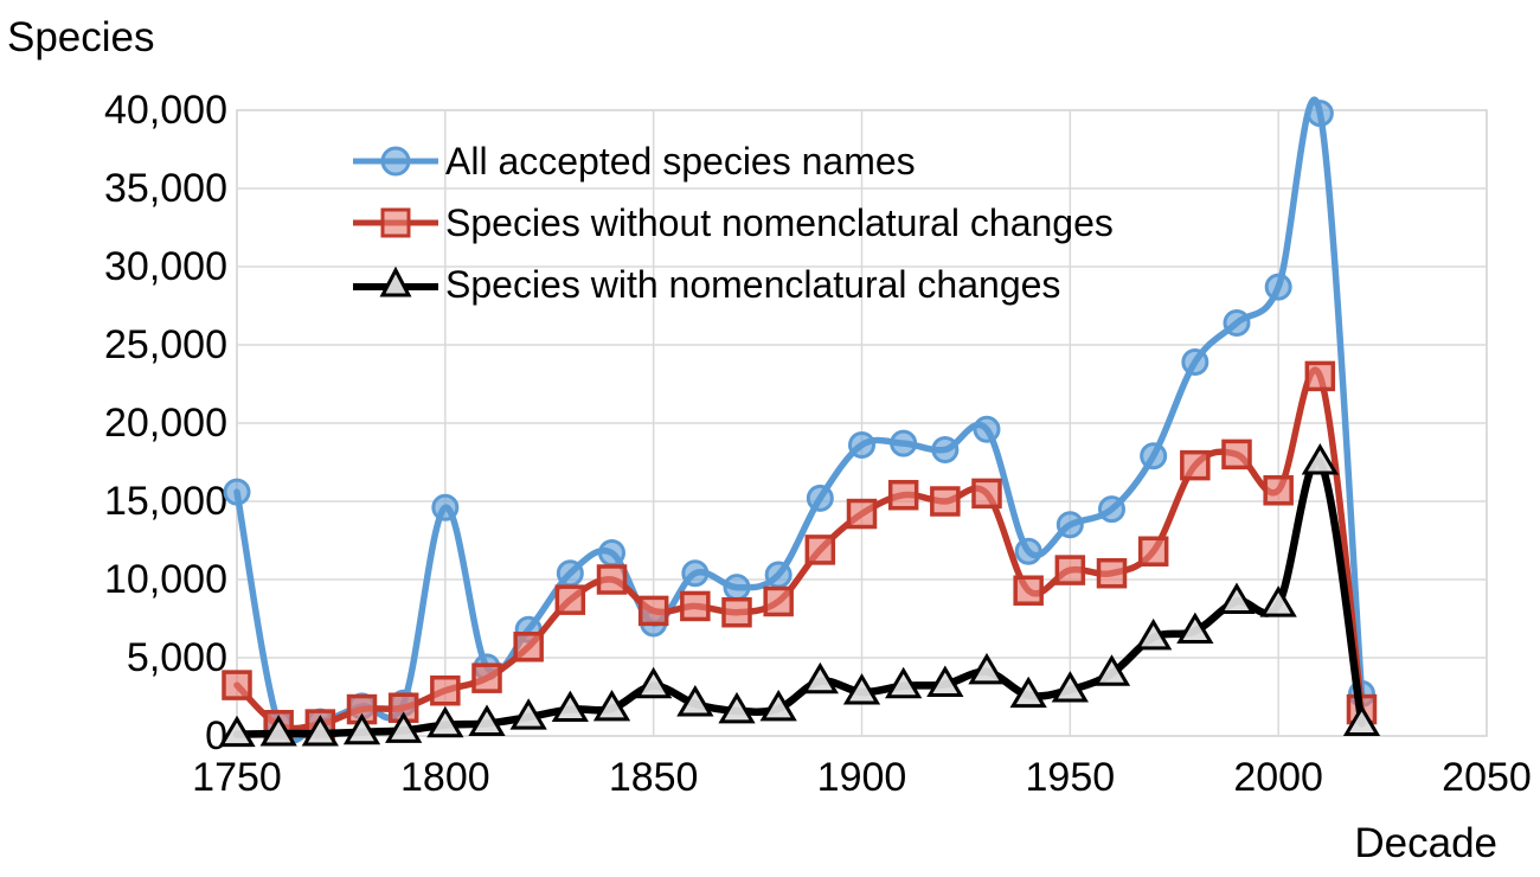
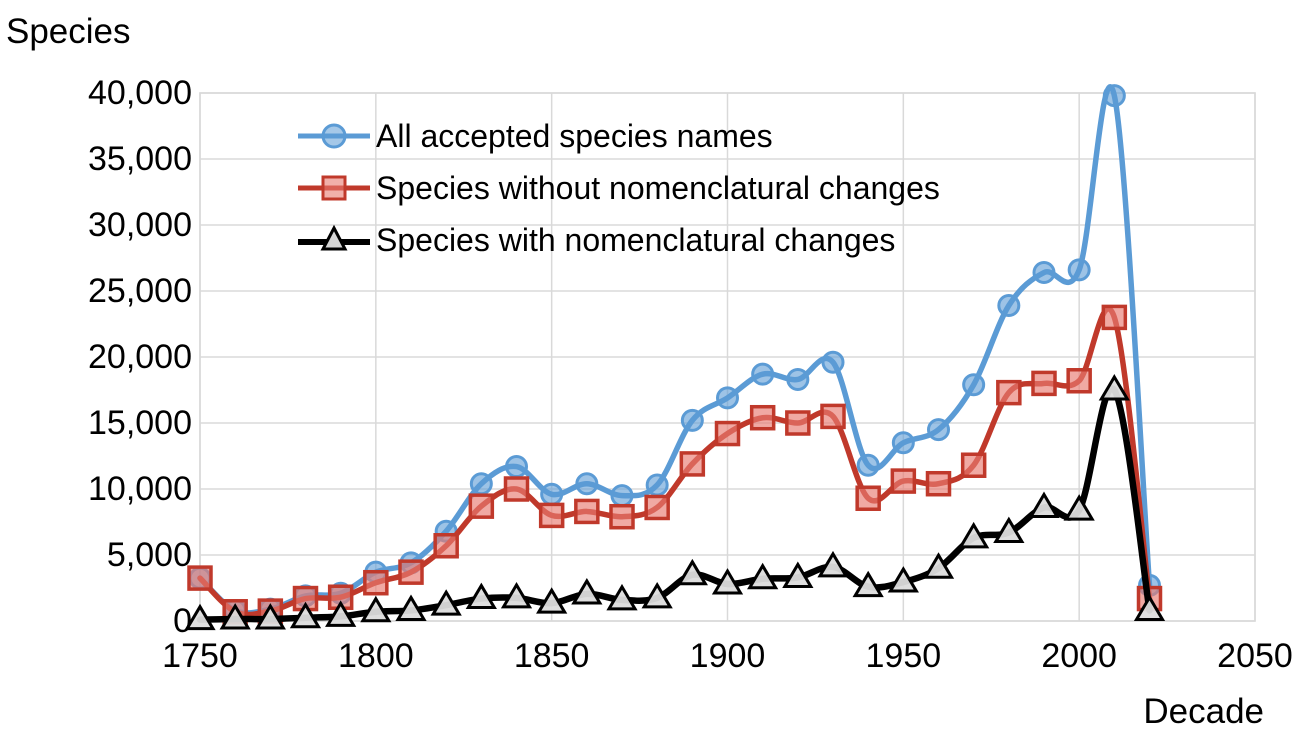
All accepted species names/1750: 15600 -> 3200
All accepted species names/1800: 14600 -> 3700
All accepted species names/1850: 7200 -> 9600
Species with nomenclatural changes/1850: 3200 -> 1400
All accepted species names/1900: 18600 -> 16900
All accepted species names/2000: 28700 -> 26600
Species without nomenclatural changes/2000: 15700 -> 18200
